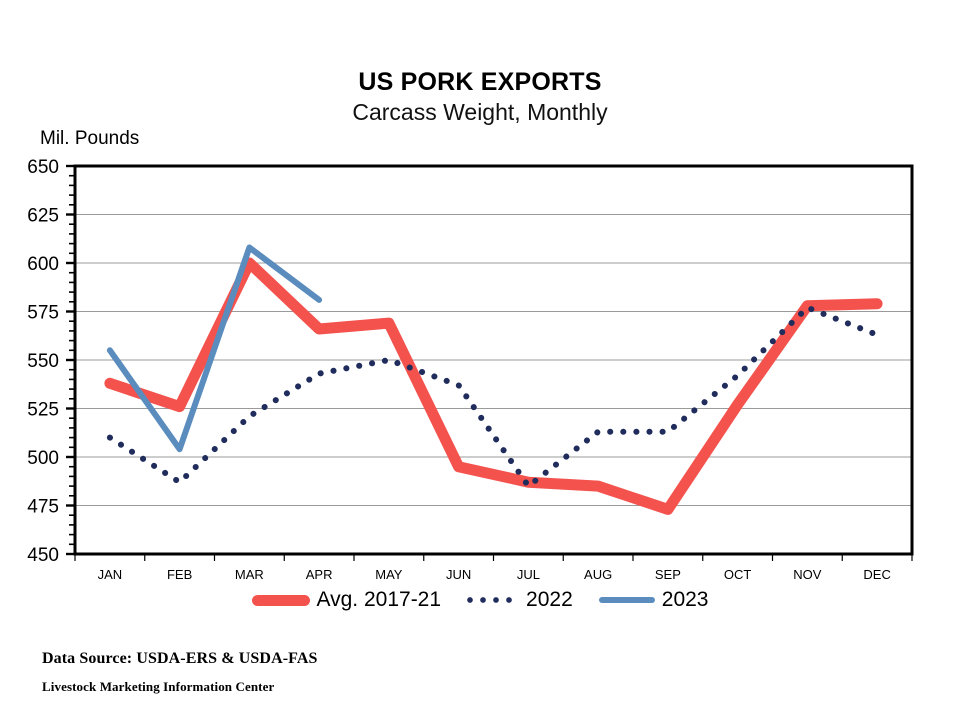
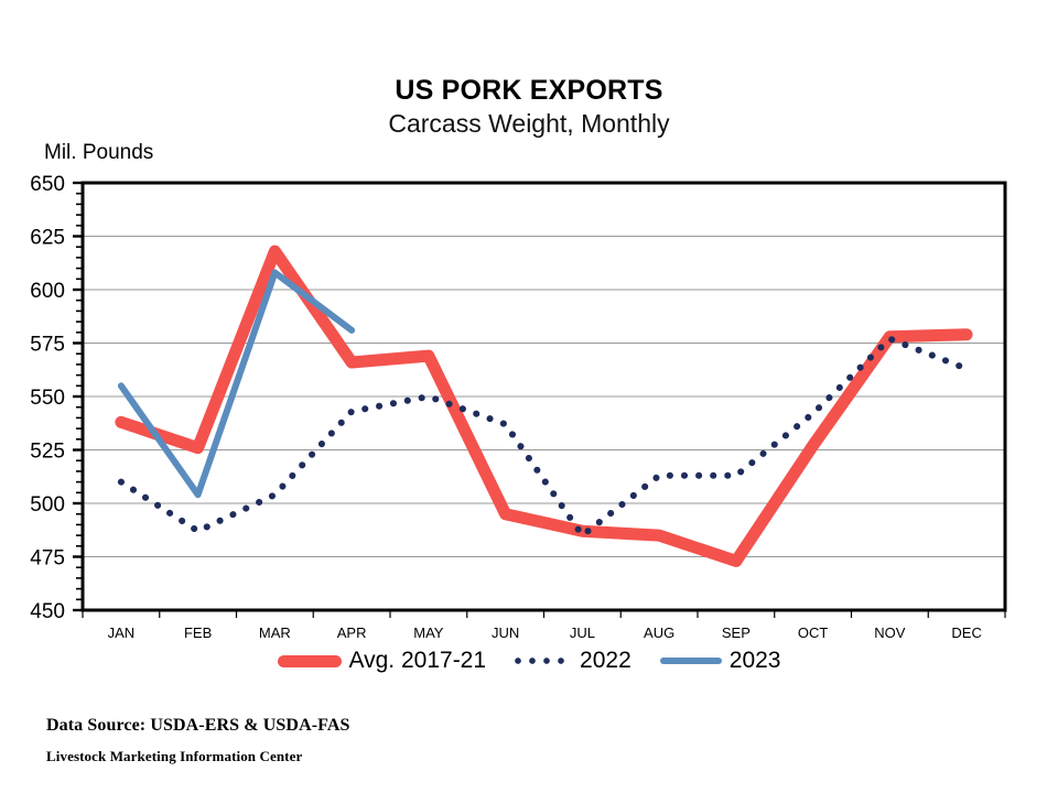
Avg. 2017-21/MAR: 600 -> 618
2022/MAR: 521 -> 504
